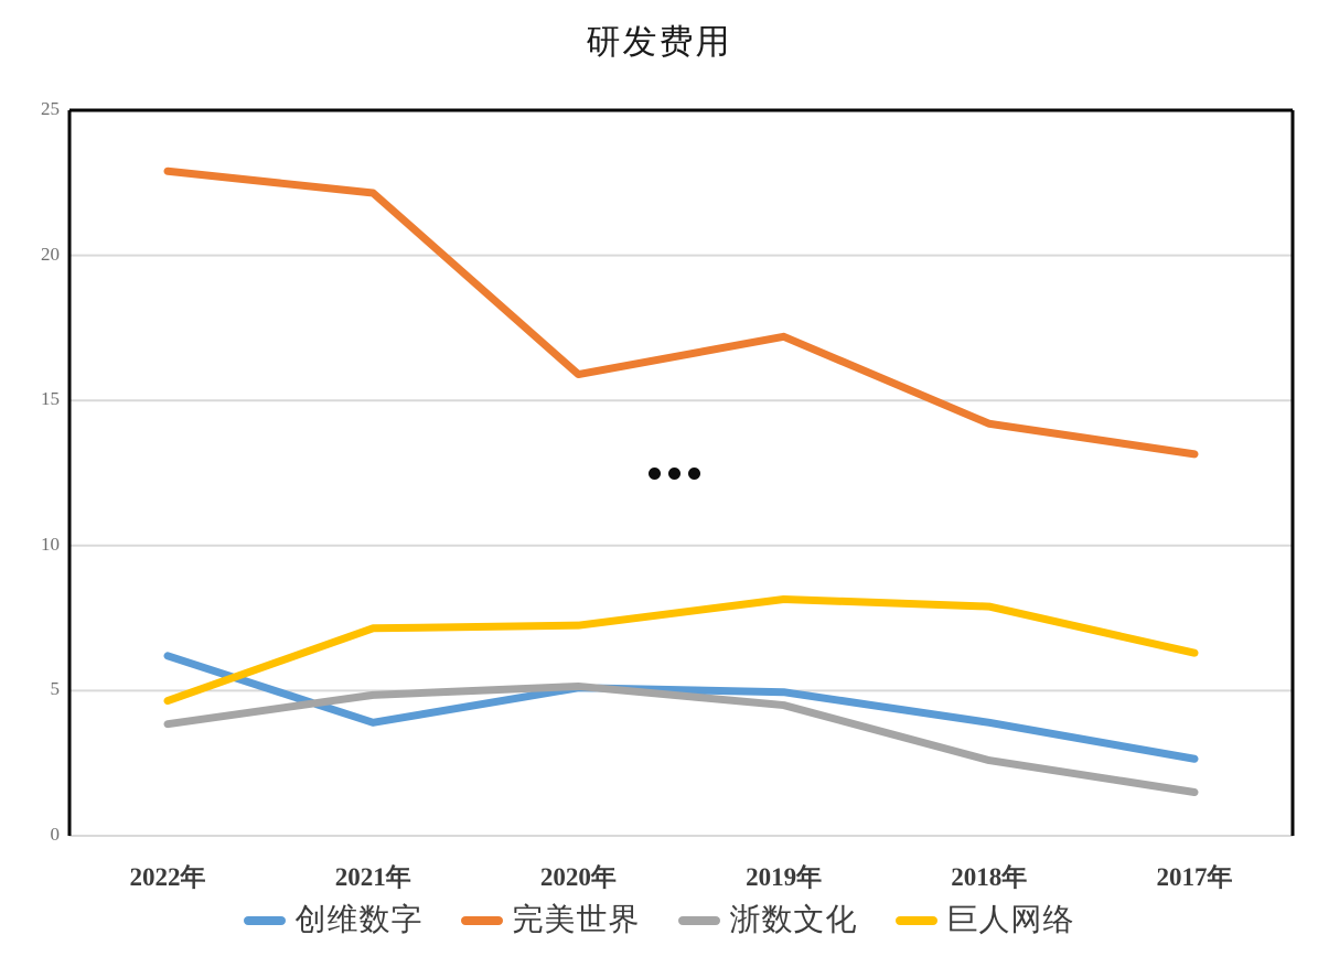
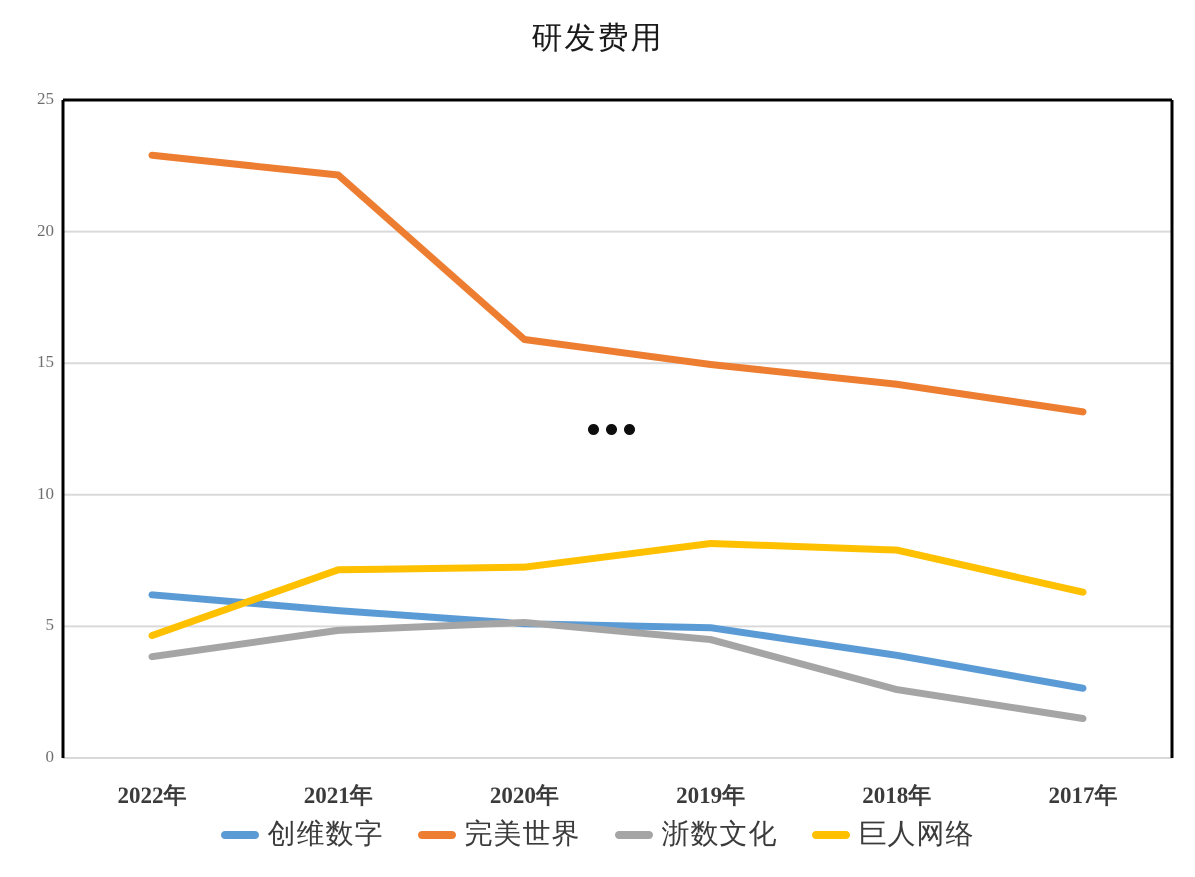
创维数字/2021年: 3.9 -> 5.6
完美世界/2019年: 17.2 -> 14.9
